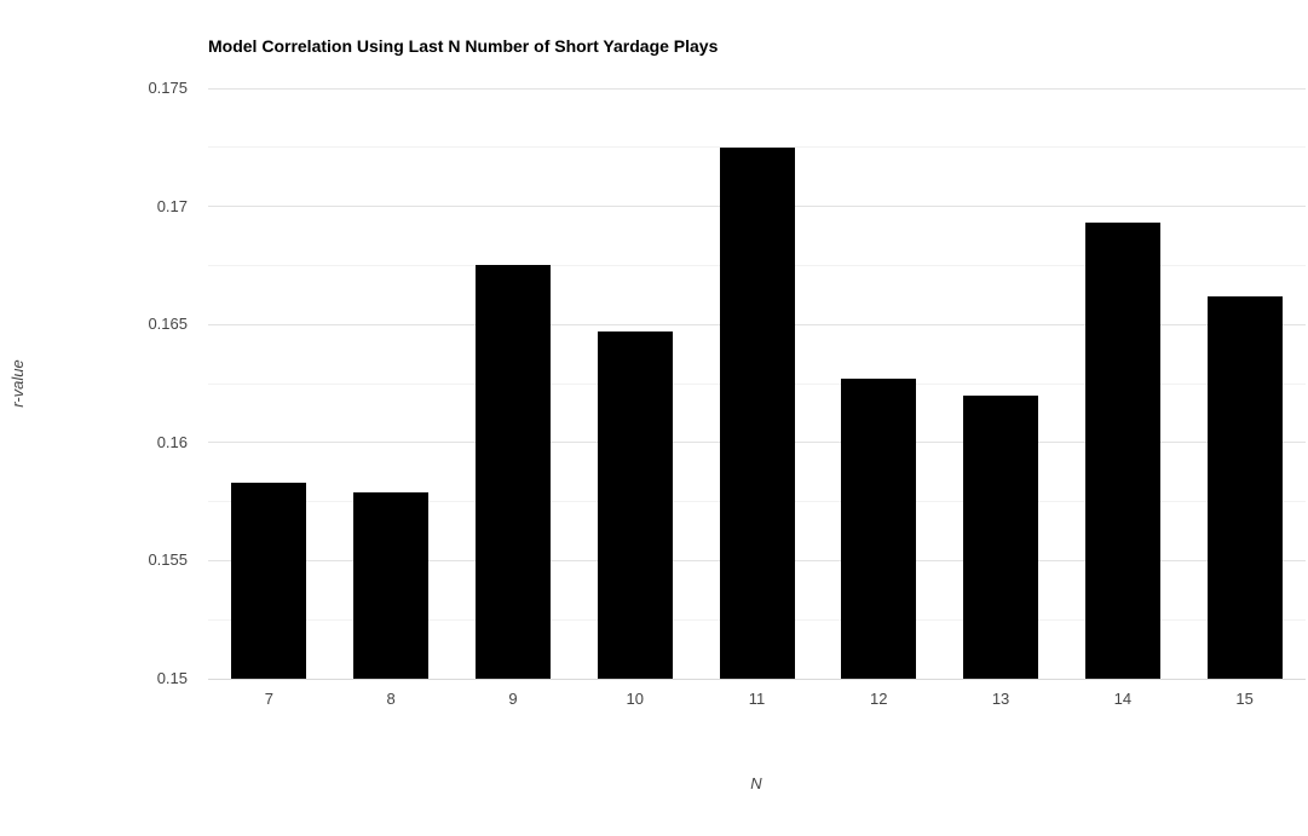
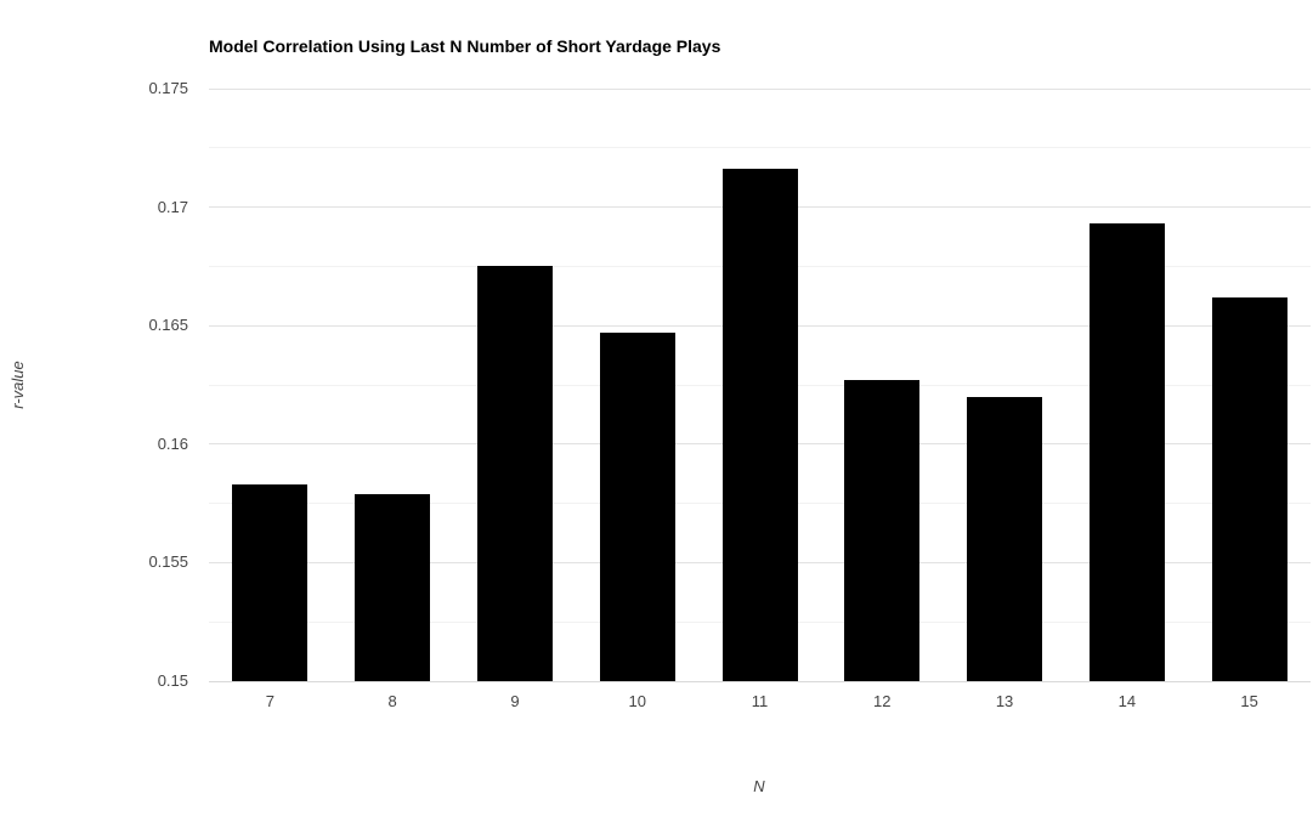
11: 0.1725 -> 0.1716
